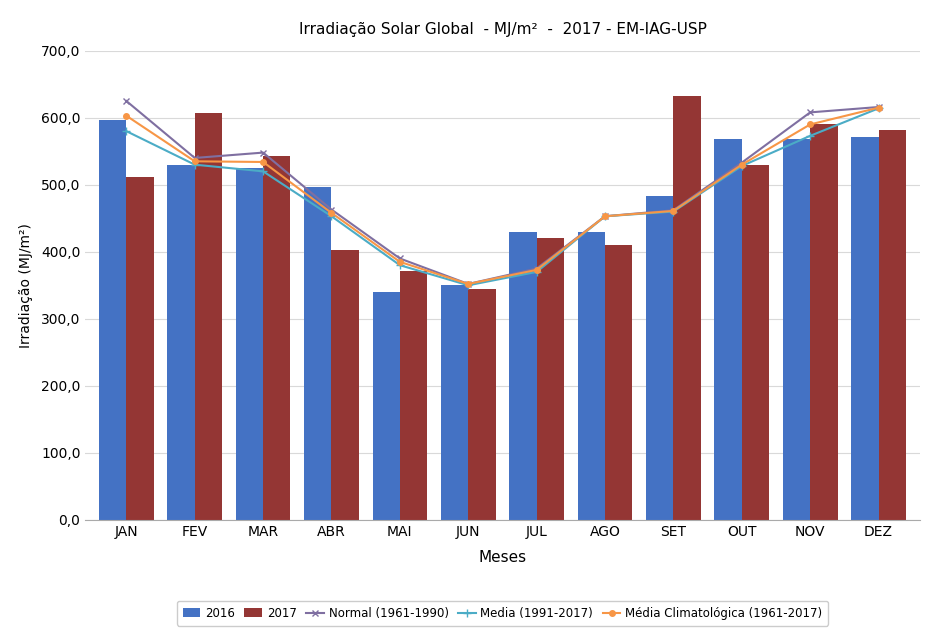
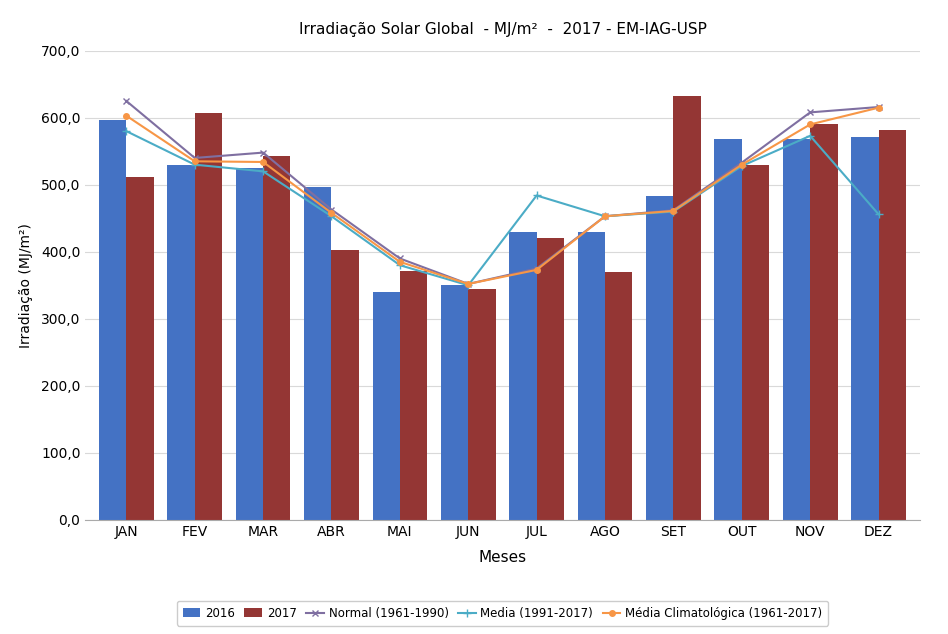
Media (1991-2017)/JUL: 370 -> 484
2017/AGO: 410 -> 370
Media (1991-2017)/DEZ: 614 -> 456
